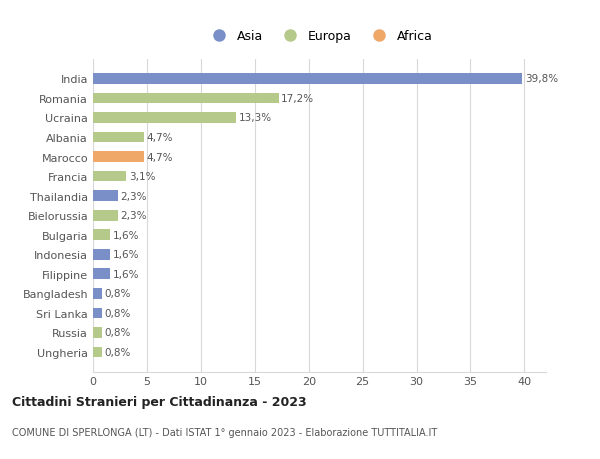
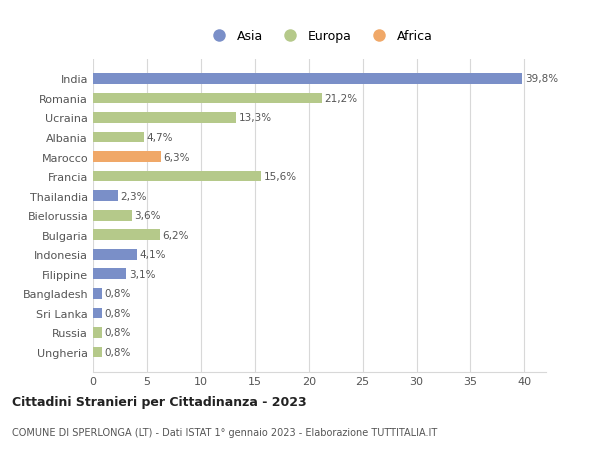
Romania: 17,2% -> 21,2%
Marocco: 4,7% -> 6,3%
Francia: 3,1% -> 15,6%
Bielorussia: 2,3% -> 3,6%
Bulgaria: 1,6% -> 6,2%
Indonesia: 1,6% -> 4,1%
Filippine: 1,6% -> 3,1%
